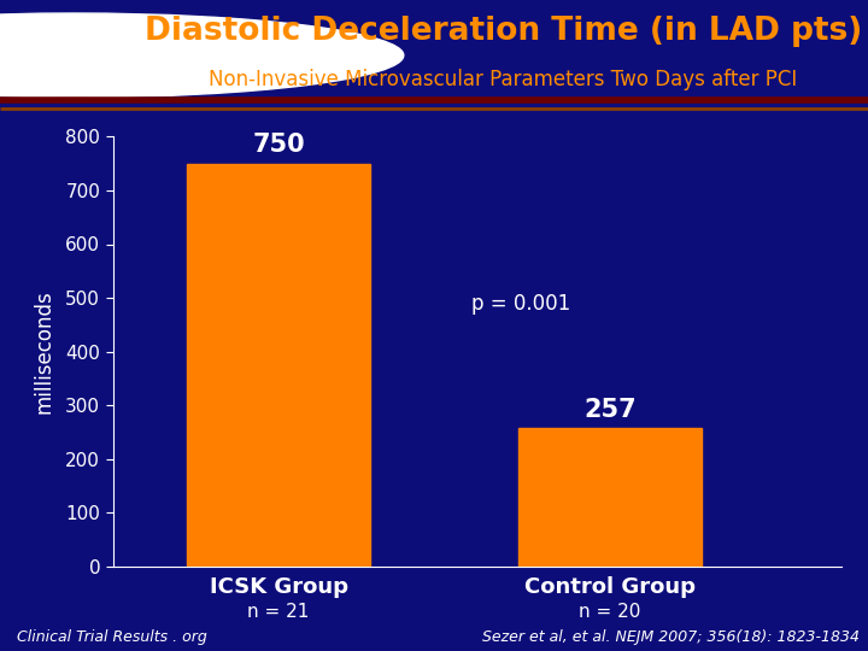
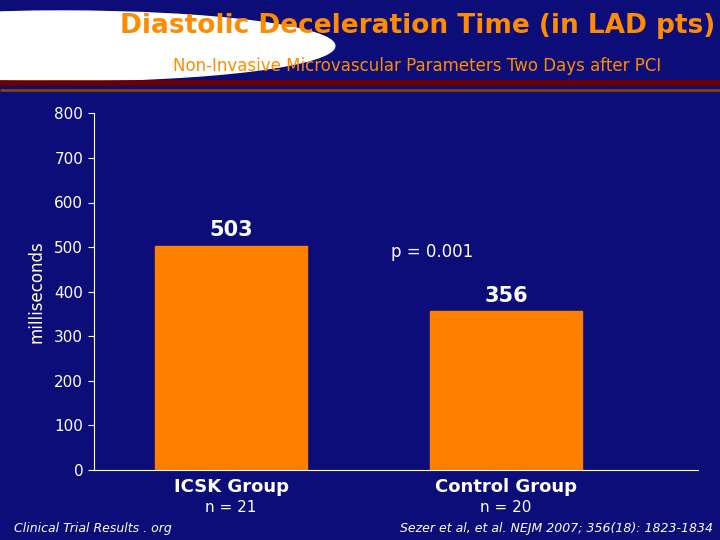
ICSK Group: 750 -> 503
Control Group: 257 -> 356
